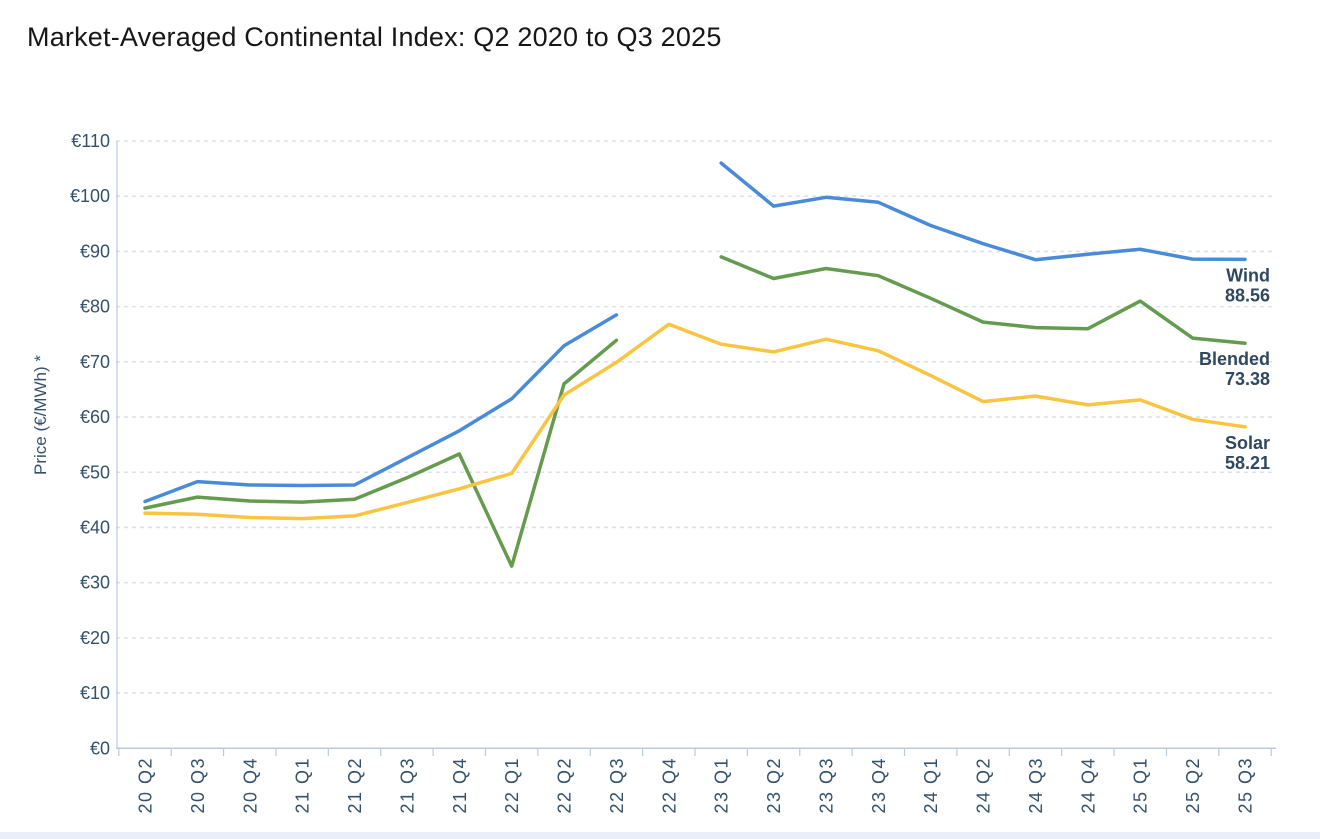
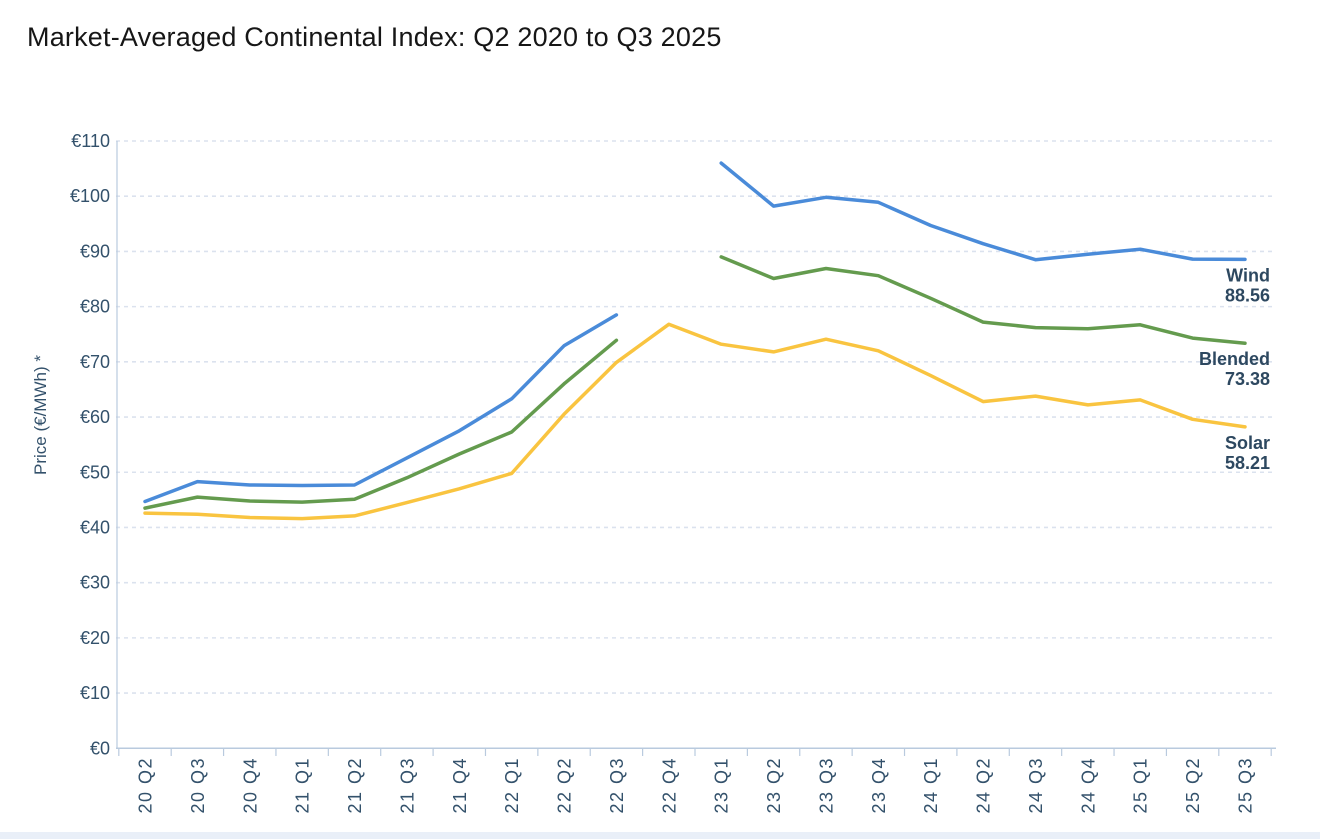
Blended/22 Q1: €33 -> €57
Solar/22 Q2: €64 -> €60
Blended/25 Q1: €81 -> €77
